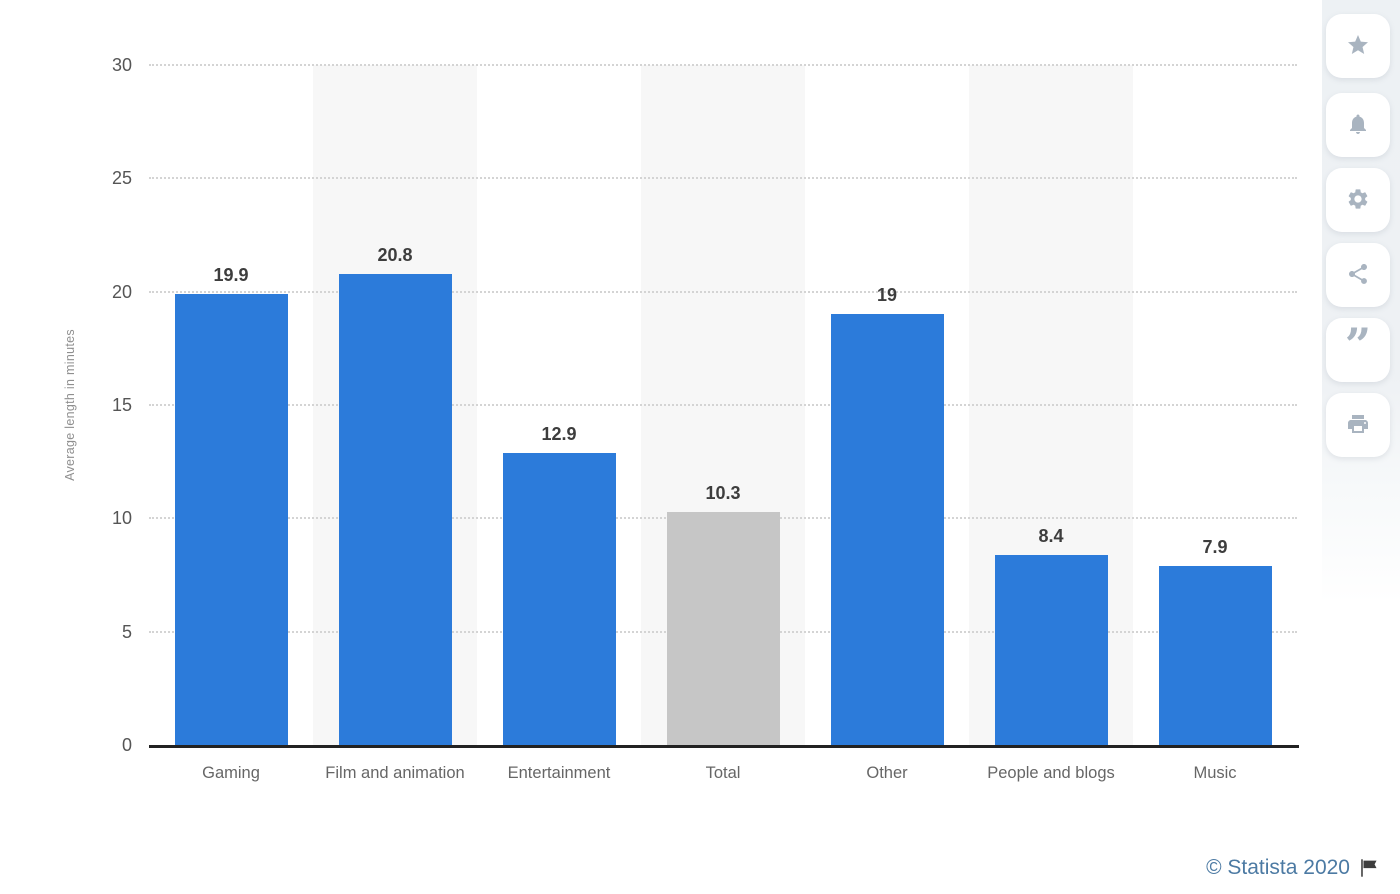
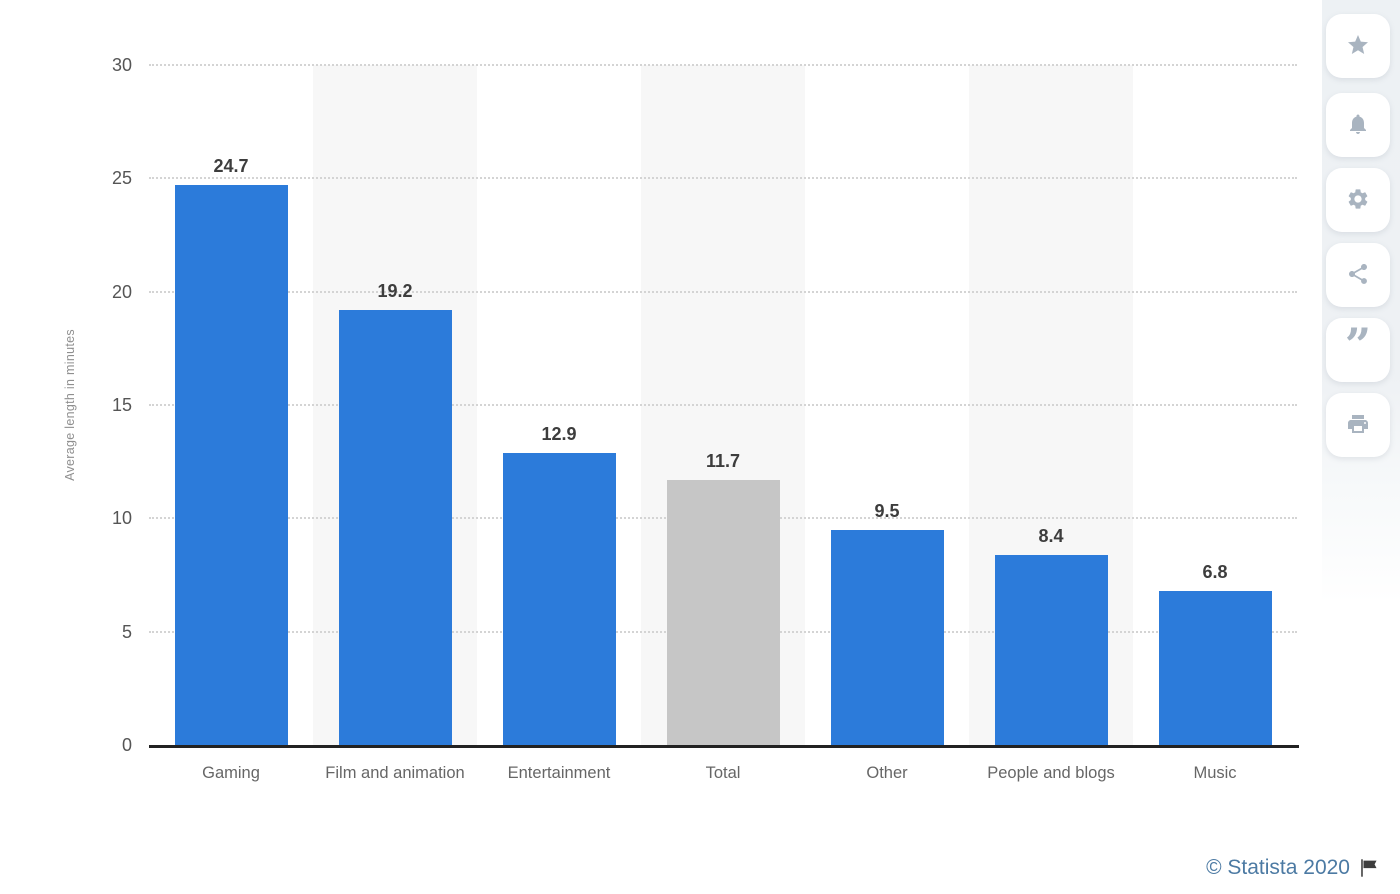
Gaming: 19.9 -> 24.7
Film and animation: 20.8 -> 19.2
Total: 10.3 -> 11.7
Other: 19 -> 9.5
Music: 7.9 -> 6.8
